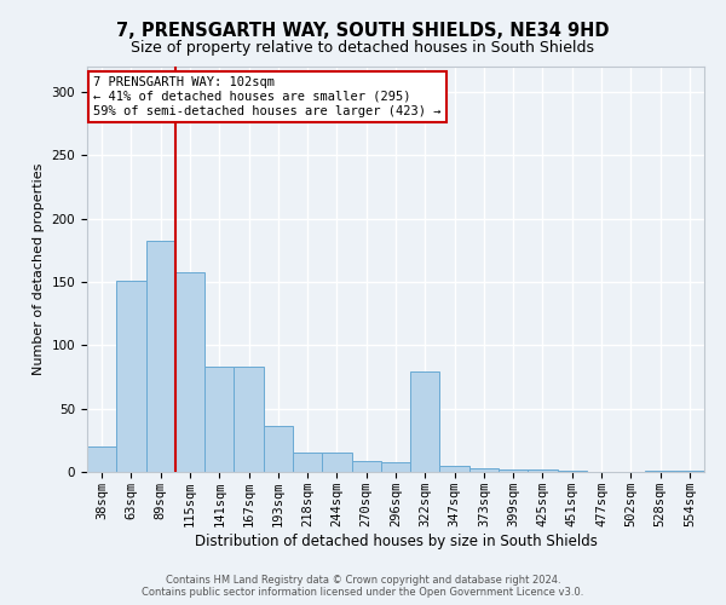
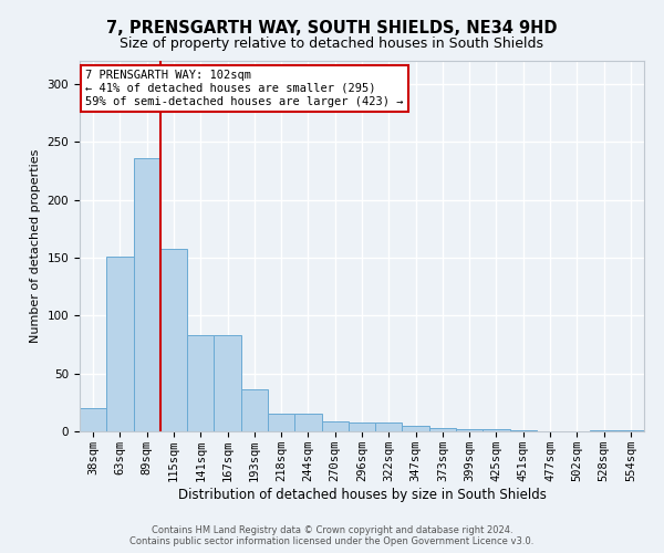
89sqm: 182 -> 236
322sqm: 79 -> 8
